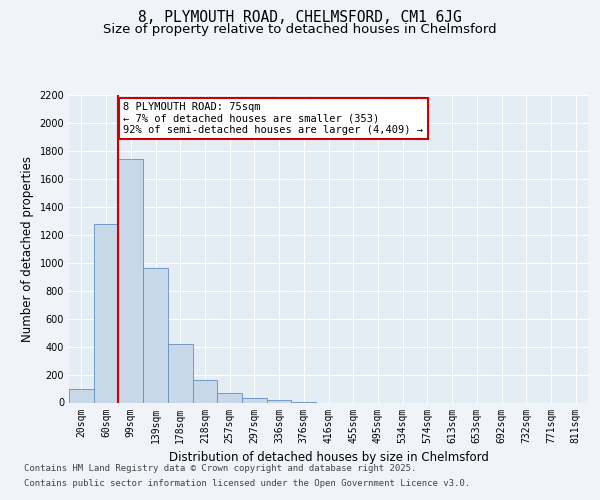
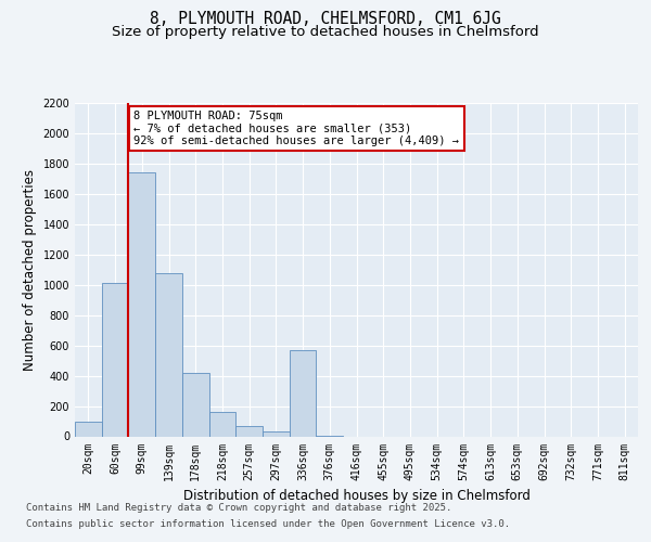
60sqm: 1280 -> 1010
139sqm: 960 -> 1080
336sqm: 20 -> 570
